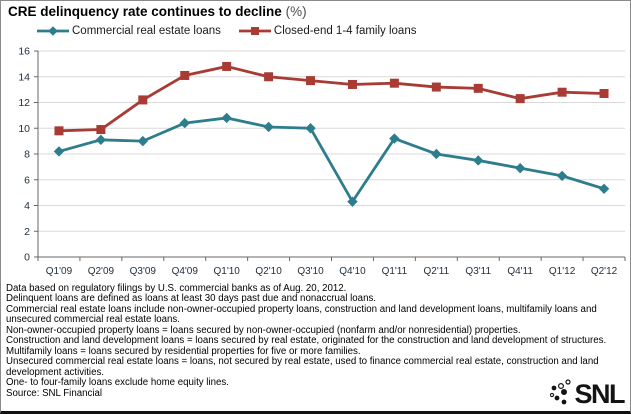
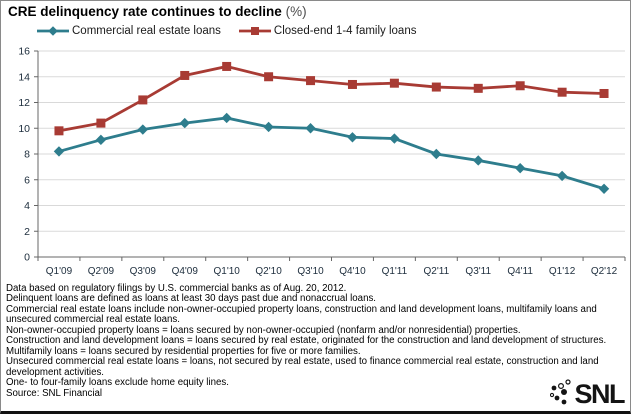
Closed-end 1-4 family loans/Q2'09: 9.9 -> 10.4
Commercial real estate loans/Q3'09: 9.0 -> 9.9
Commercial real estate loans/Q4'10: 4.3 -> 9.3
Closed-end 1-4 family loans/Q4'11: 12.3 -> 13.3
